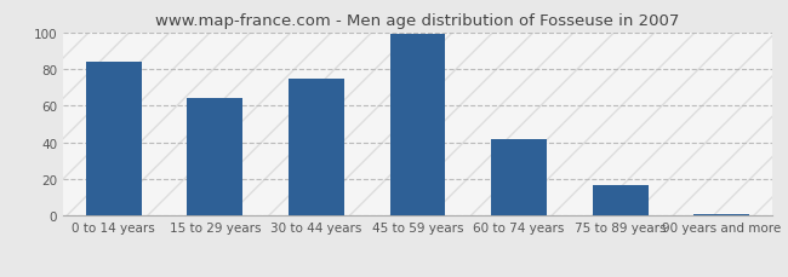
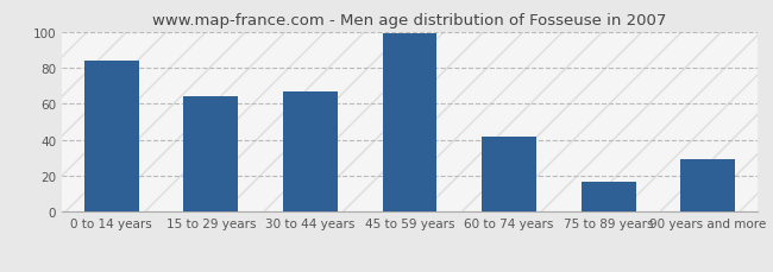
30 to 44 years: 75 -> 67
90 years and more: 1 -> 29
